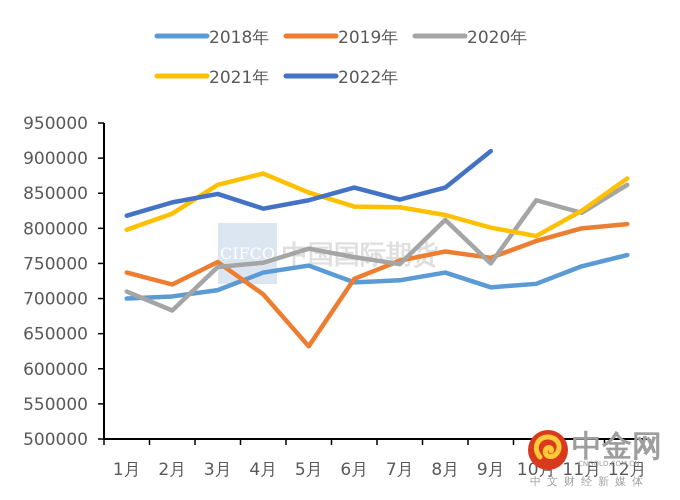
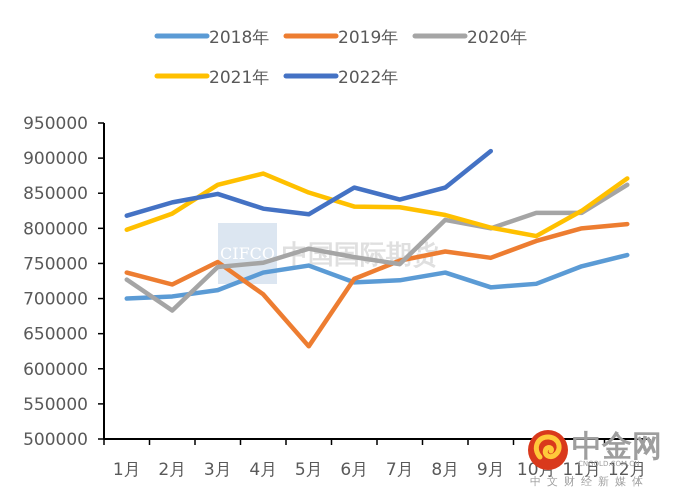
2020年/1月: 710000 -> 730000
2022年/5月: 840000 -> 820000
2020年/9月: 750000 -> 800000
2020年/10月: 840000 -> 820000
